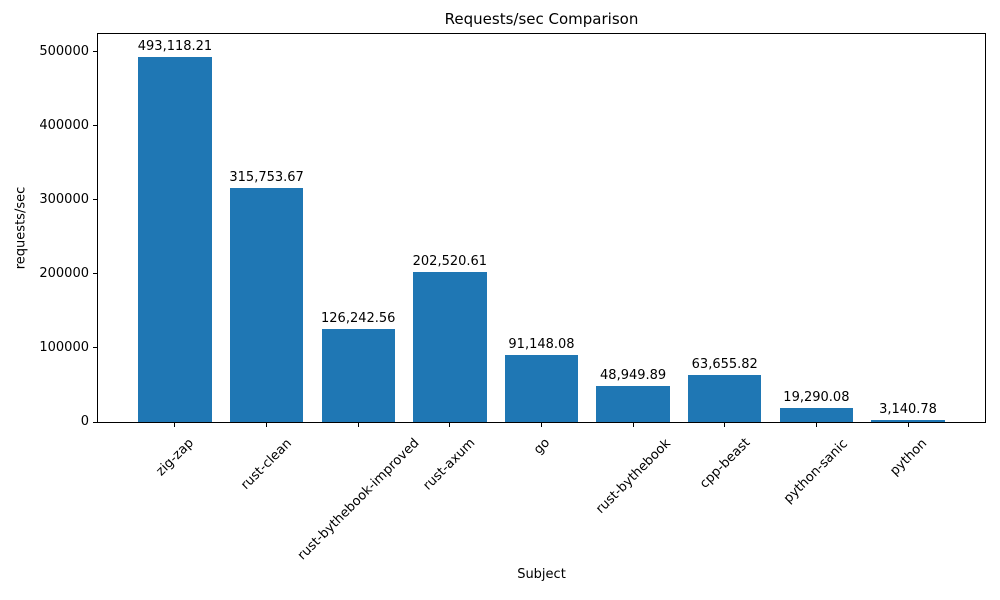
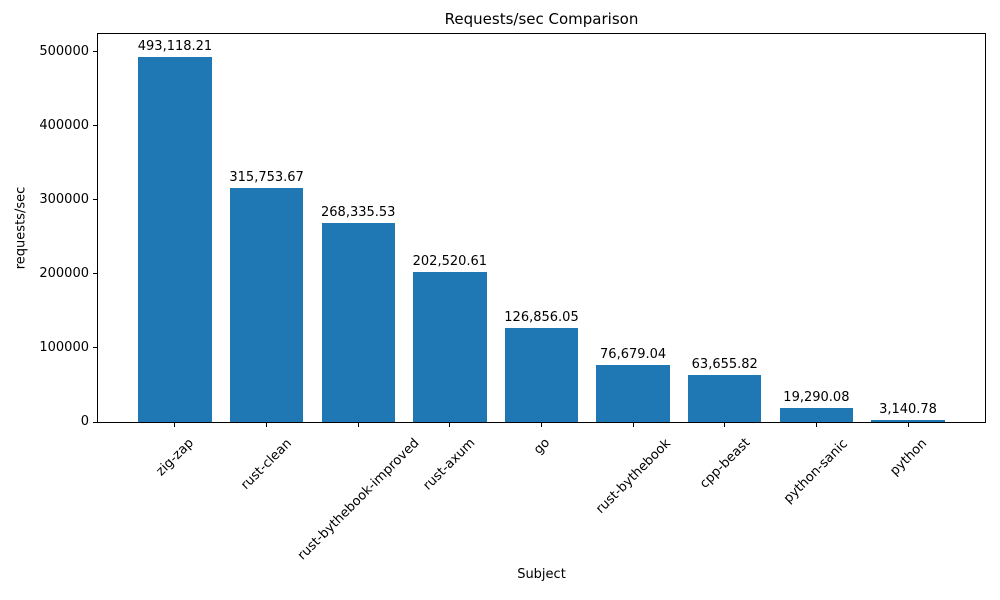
rust-bythebook-improved: 126,242.56 -> 268,335.53
go: 91,148.08 -> 126,856.05
rust-bythebook: 48,949.89 -> 76,679.04
